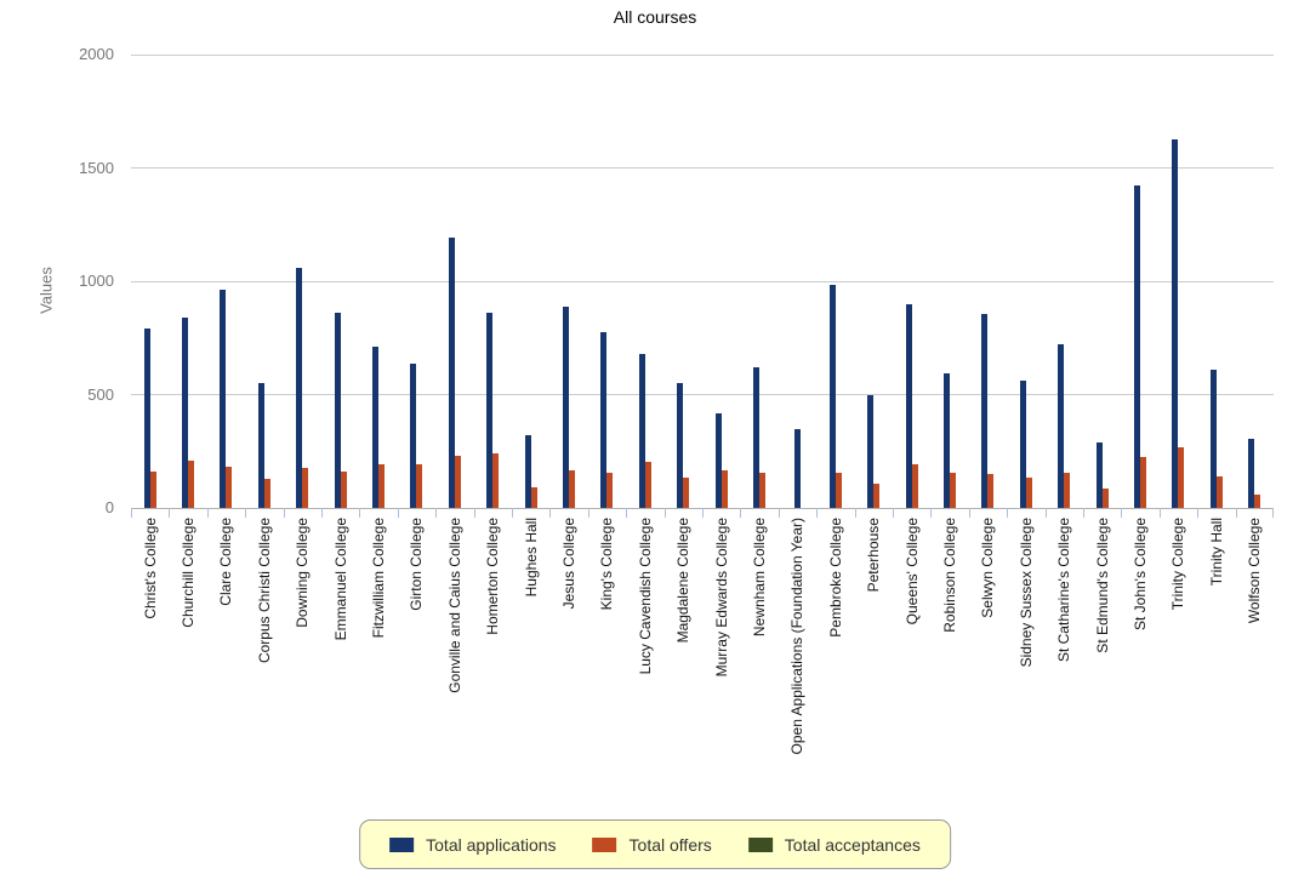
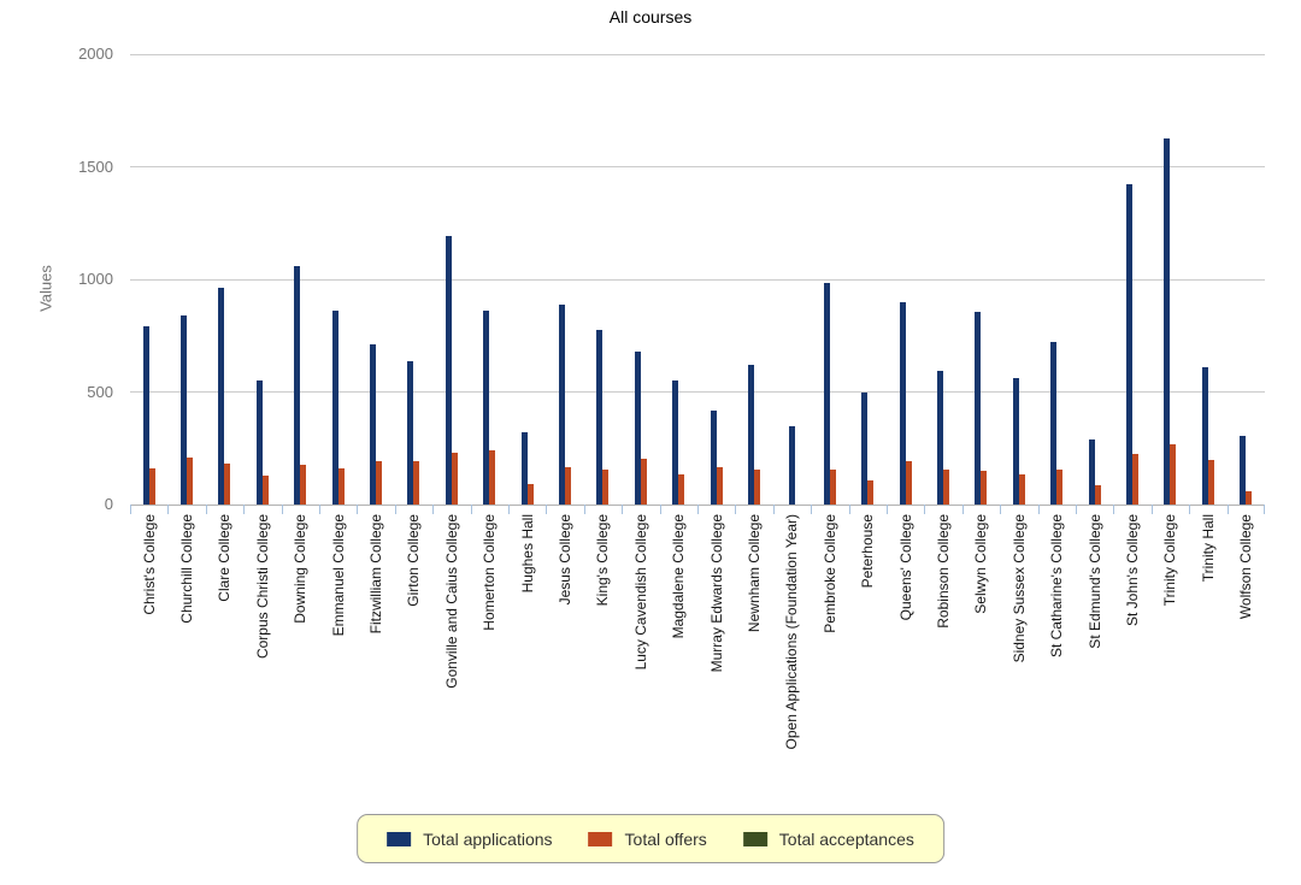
Total offers/Trinity Hall: 140 -> 200
